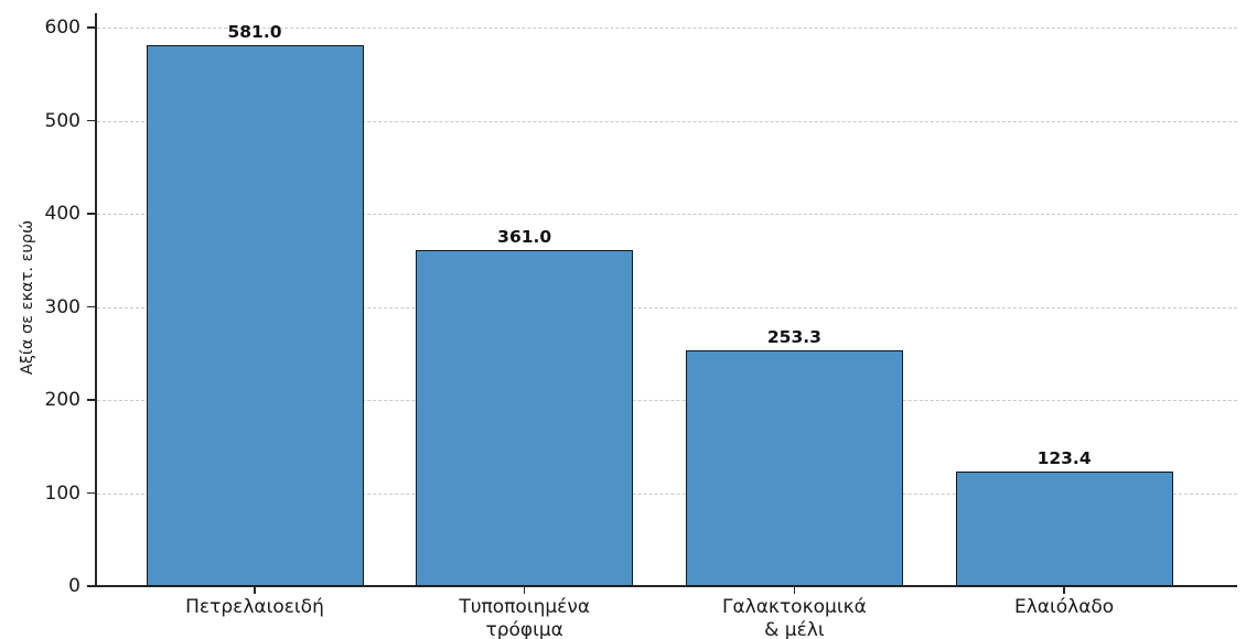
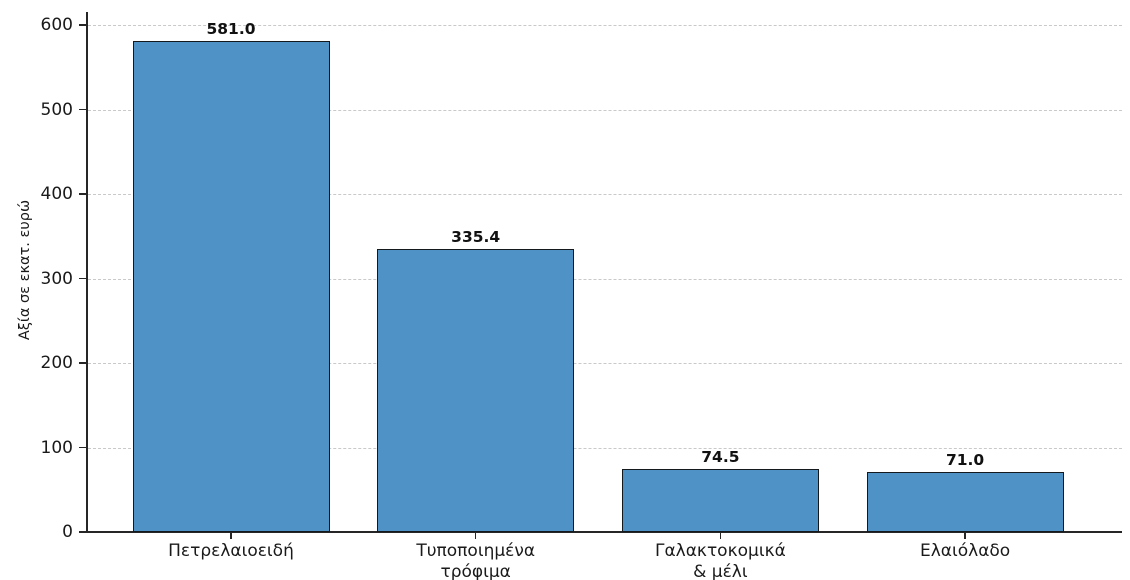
Τυποποιημένα τρόφιμα: 361.0 -> 335.4
Γαλακτοκομικά & μέλι: 253.3 -> 74.5
Ελαιόλαδο: 123.4 -> 71.0
